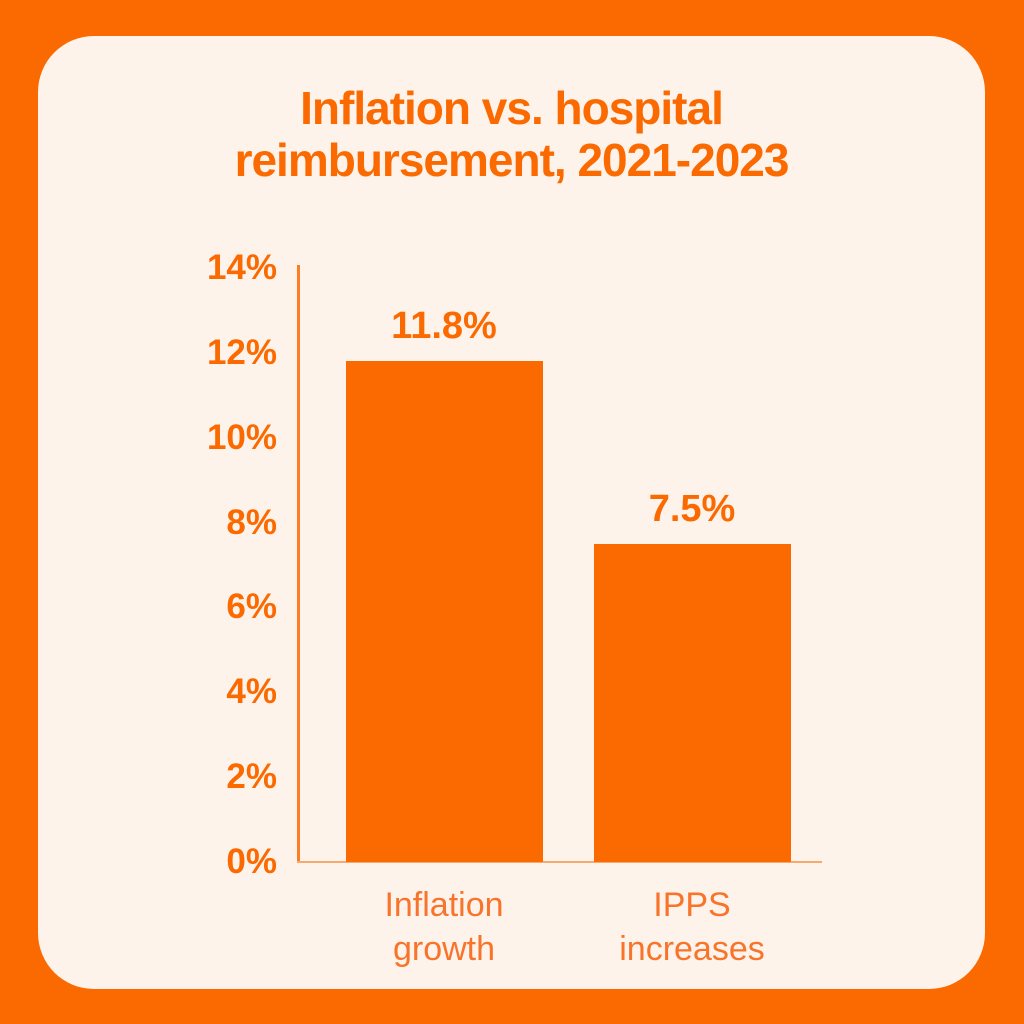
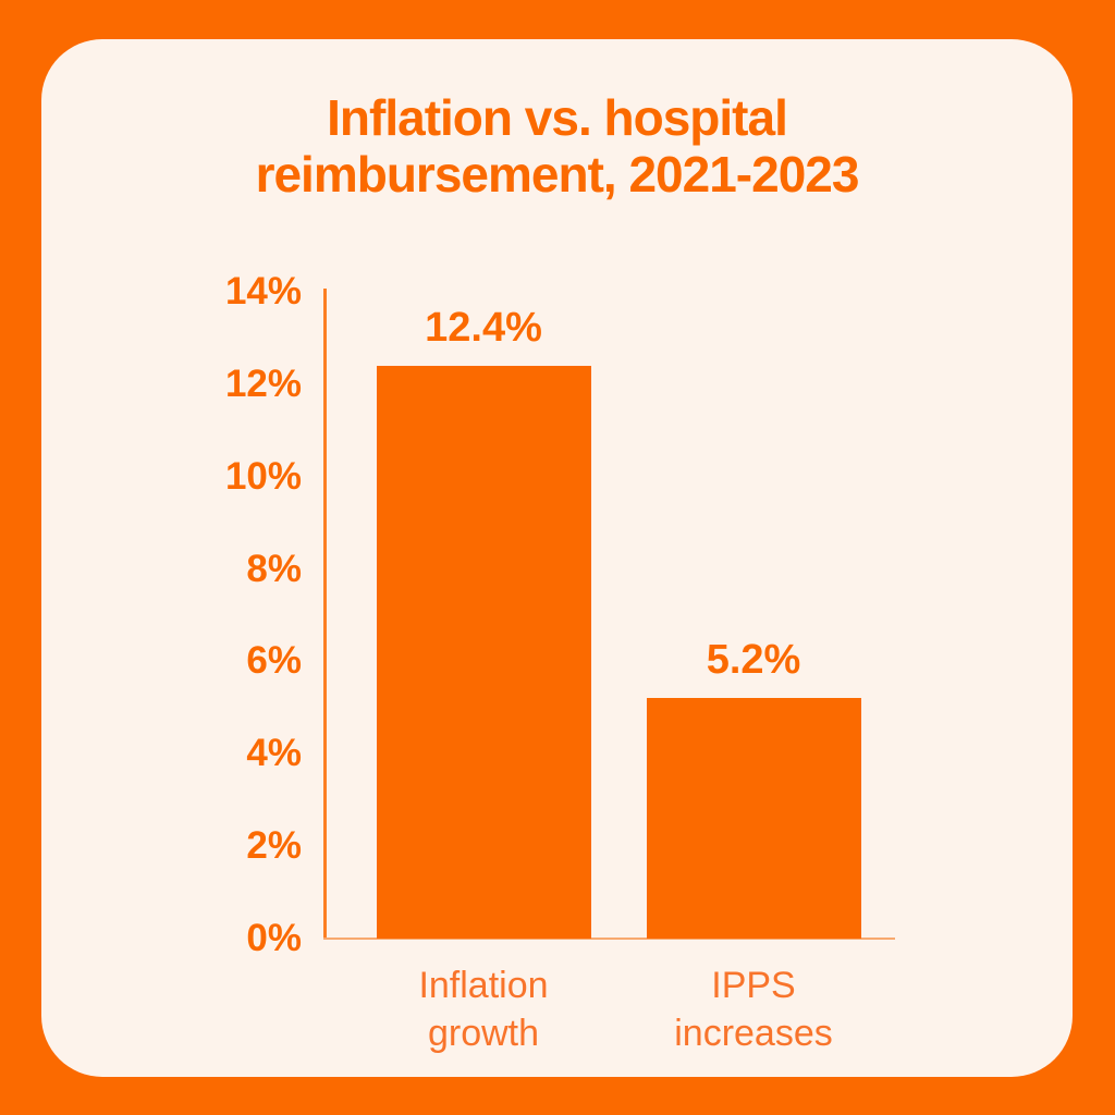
Inflation growth: 11.8% -> 12.4%
IPPS increases: 7.5% -> 5.2%
